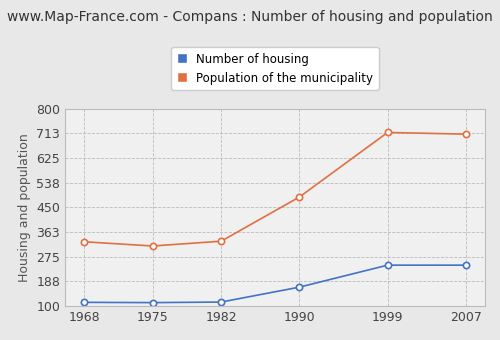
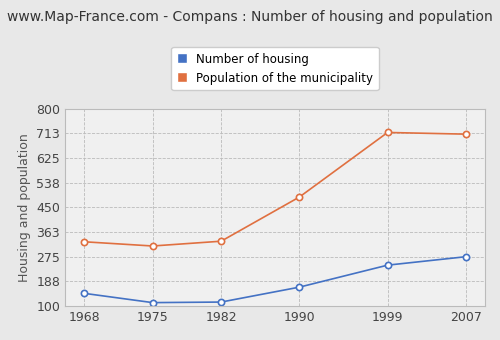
Number of housing/1968: 113 -> 145
Number of housing/2007: 245 -> 275
